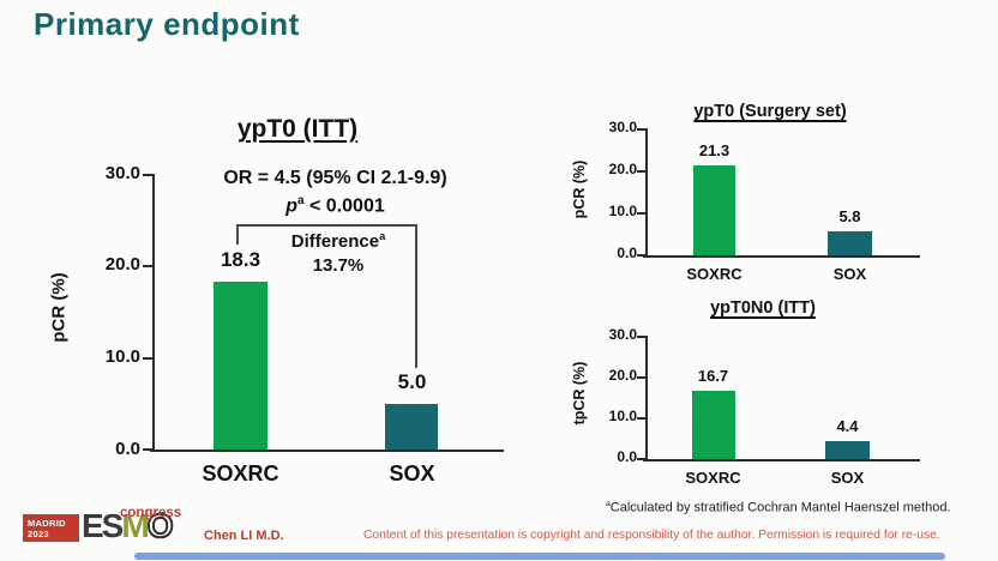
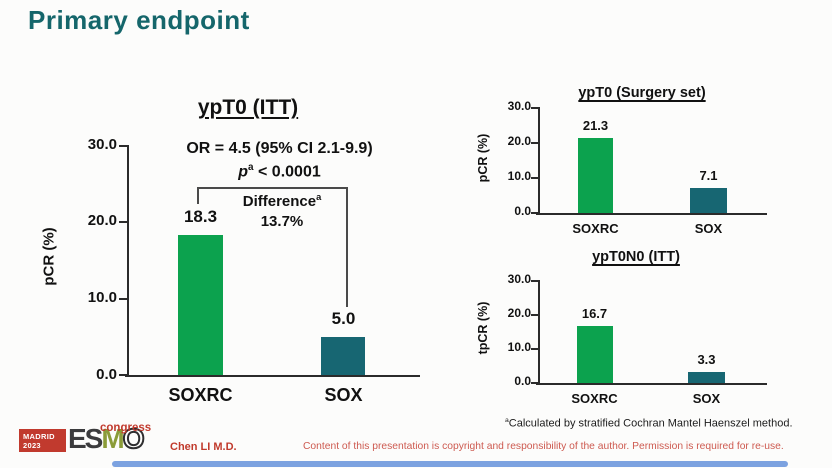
ypT0 (Surgery set)/SOX: 5.8 -> 7.1
ypT0N0 (ITT)/SOX: 4.4 -> 3.3
